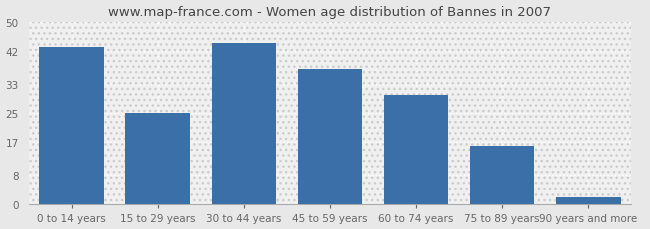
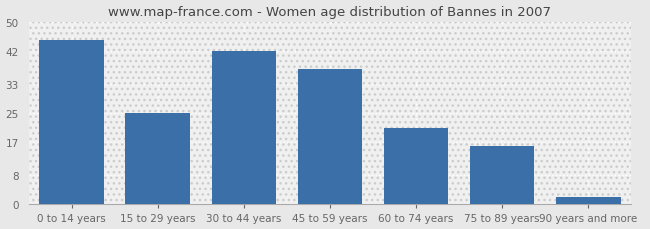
0 to 14 years: 43 -> 45
30 to 44 years: 44 -> 42
60 to 74 years: 30 -> 21
